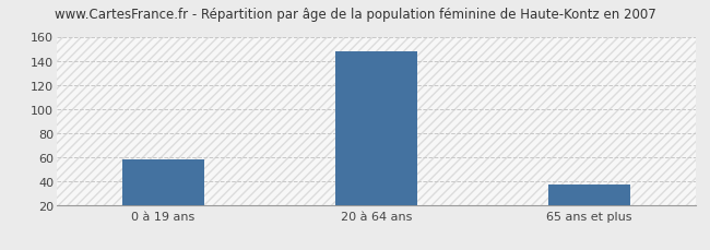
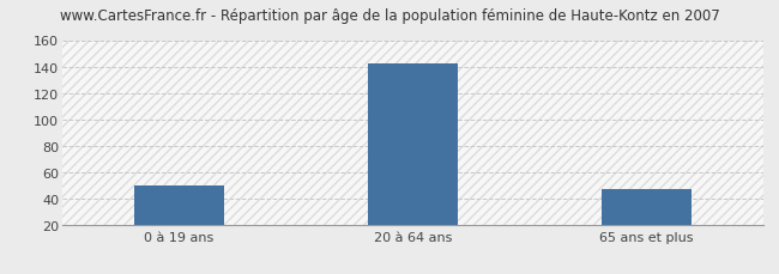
0 à 19 ans: 58 -> 50
20 à 64 ans: 148 -> 142
65 ans et plus: 37 -> 47
